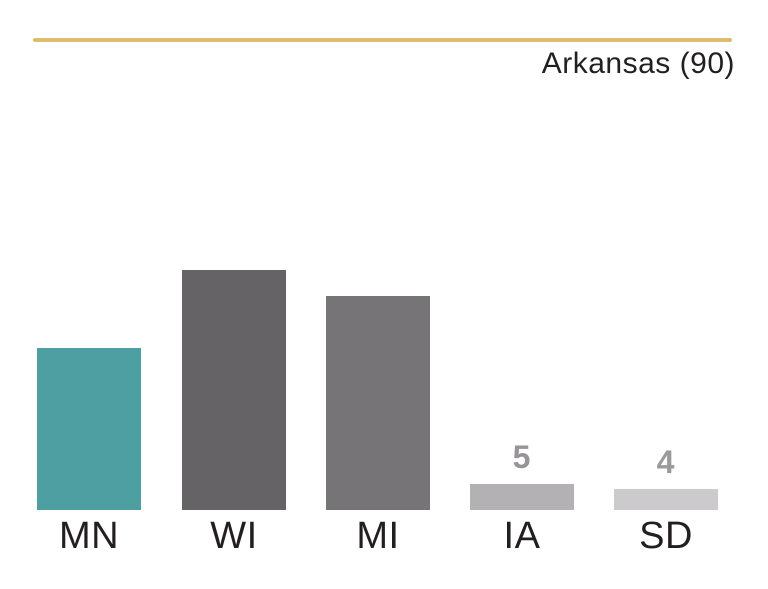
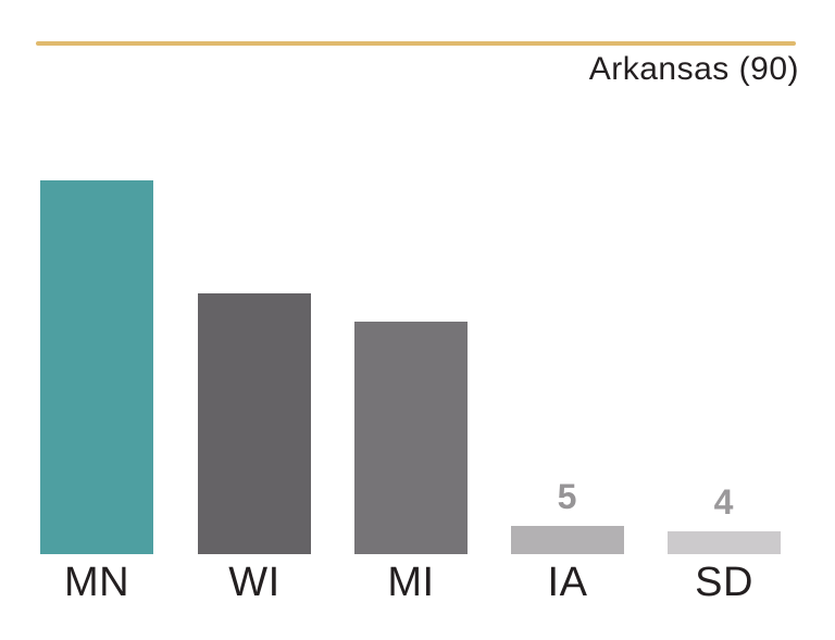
MN: 31 -> 66
